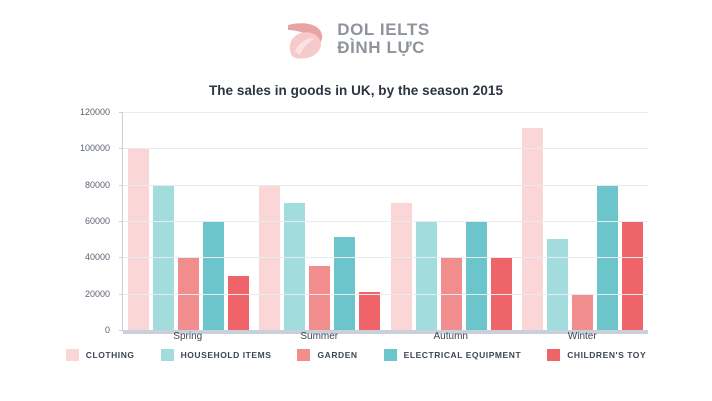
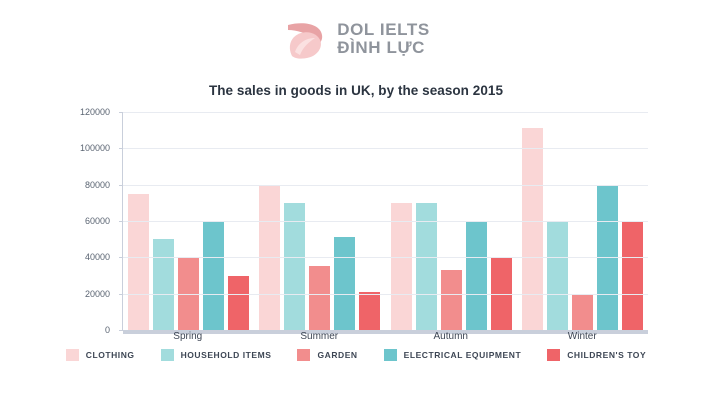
CLOTHING/Spring: 100000 -> 75000
HOUSEHOLD ITEMS/Spring: 80000 -> 50000
HOUSEHOLD ITEMS/Autumn: 60000 -> 70000
GARDEN/Autumn: 40000 -> 33000
HOUSEHOLD ITEMS/Winter: 50000 -> 60000
